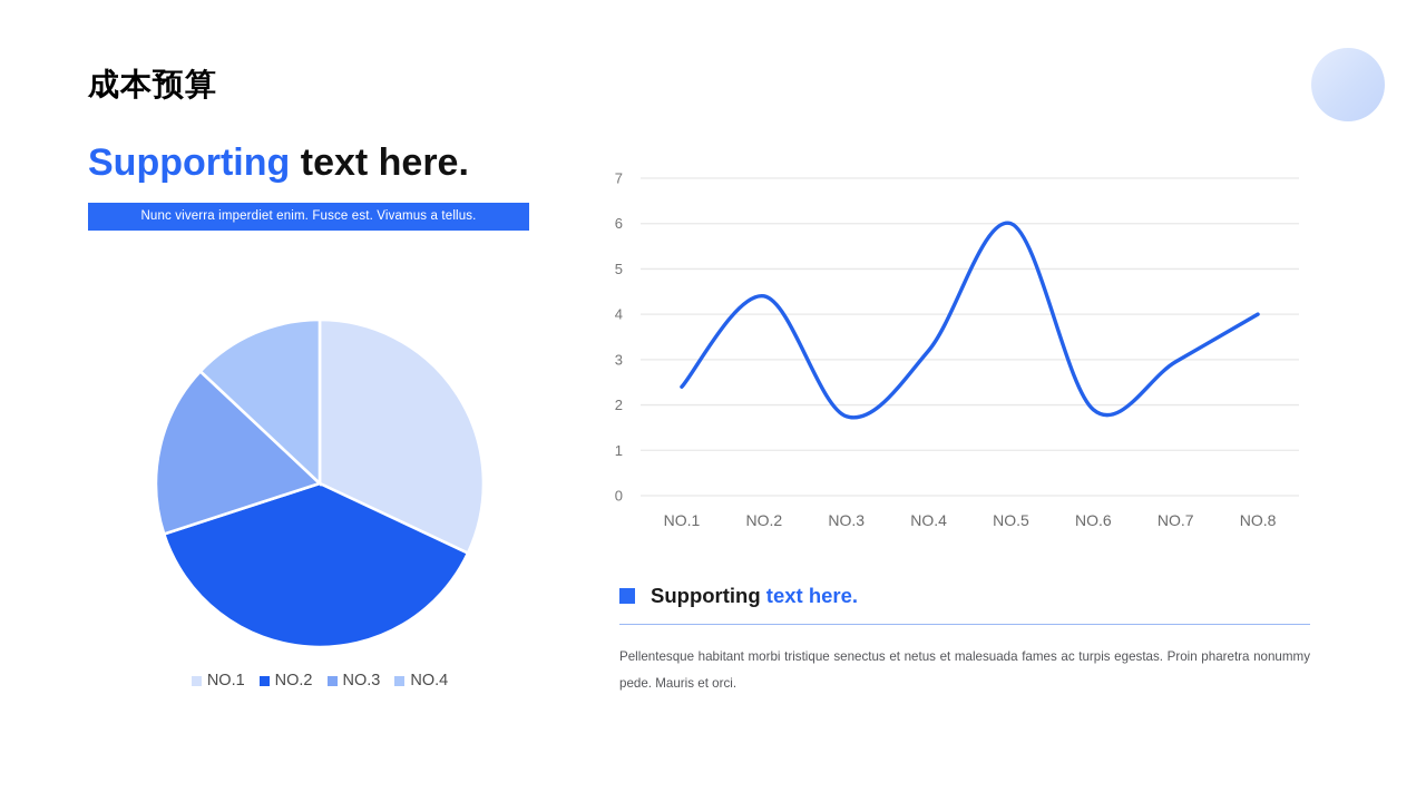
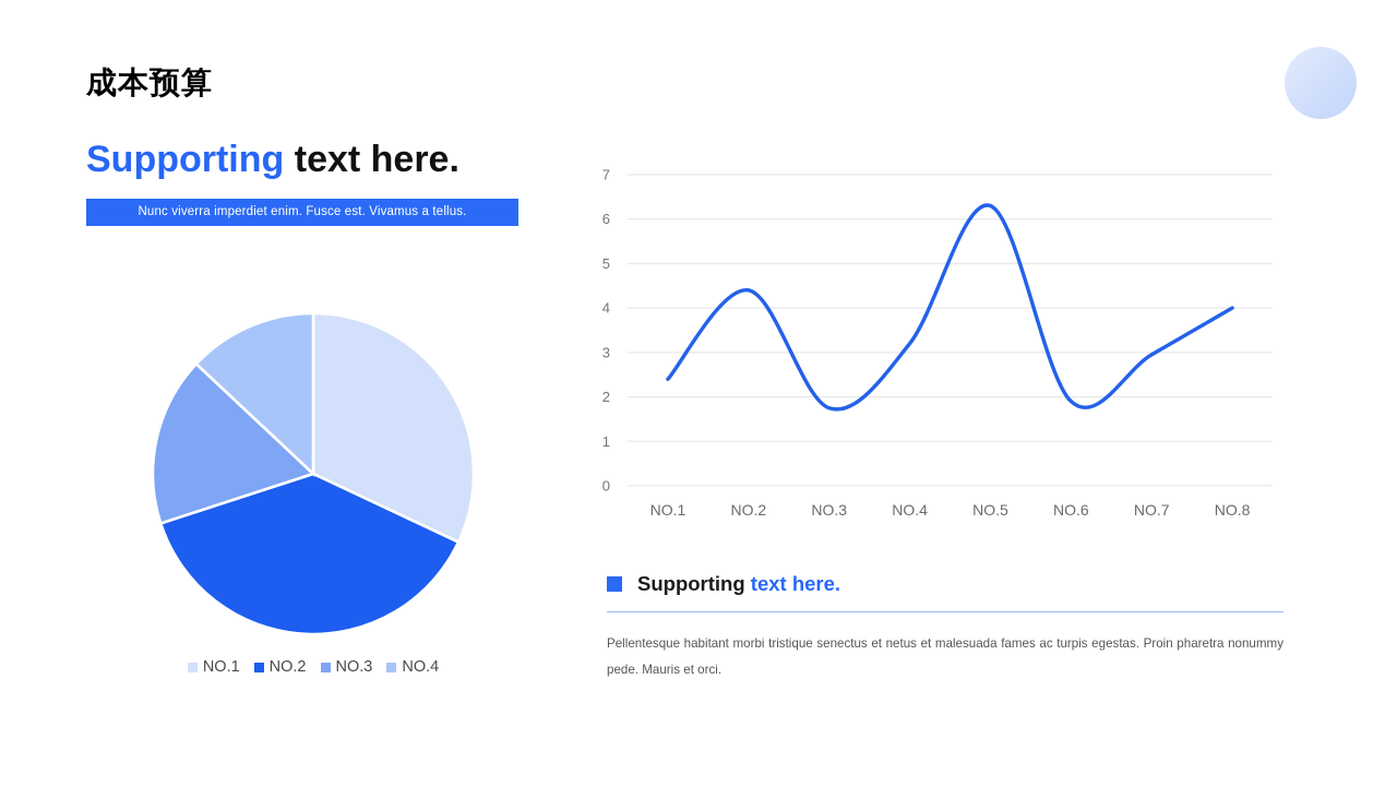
NO.5: 6.0 -> 6.3
